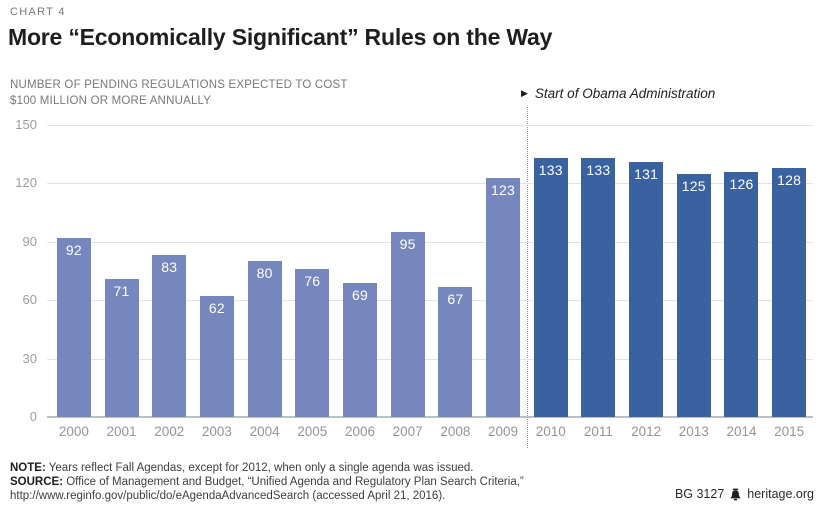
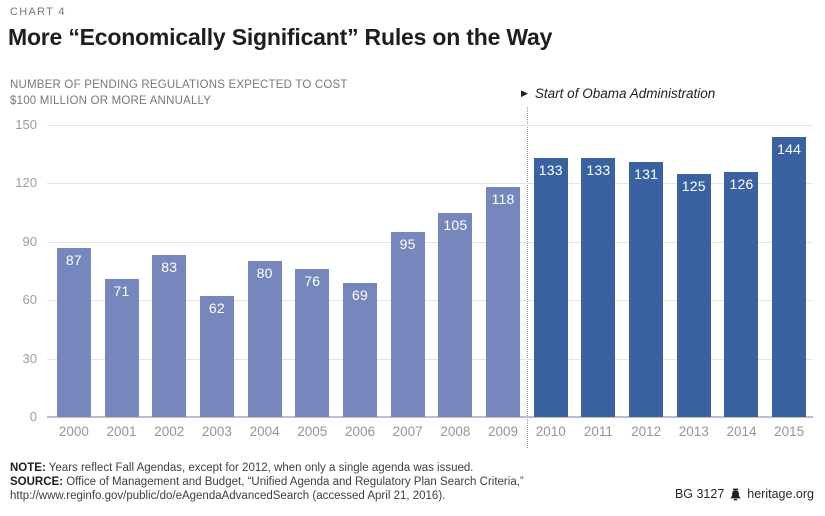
2000: 92 -> 87
2008: 67 -> 105
2009: 123 -> 118
2015: 128 -> 144
